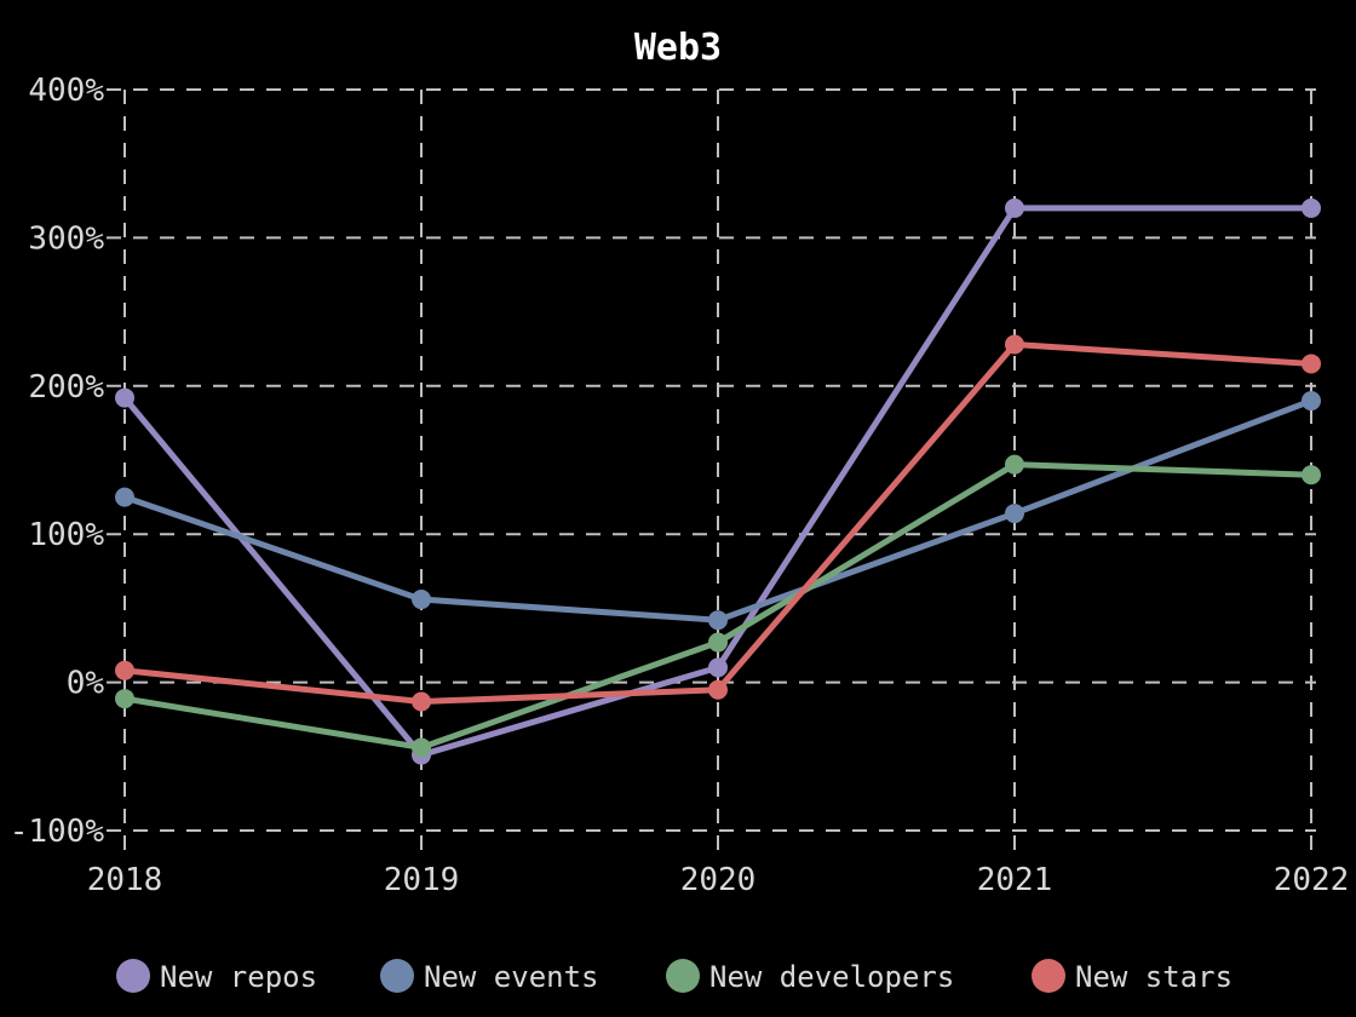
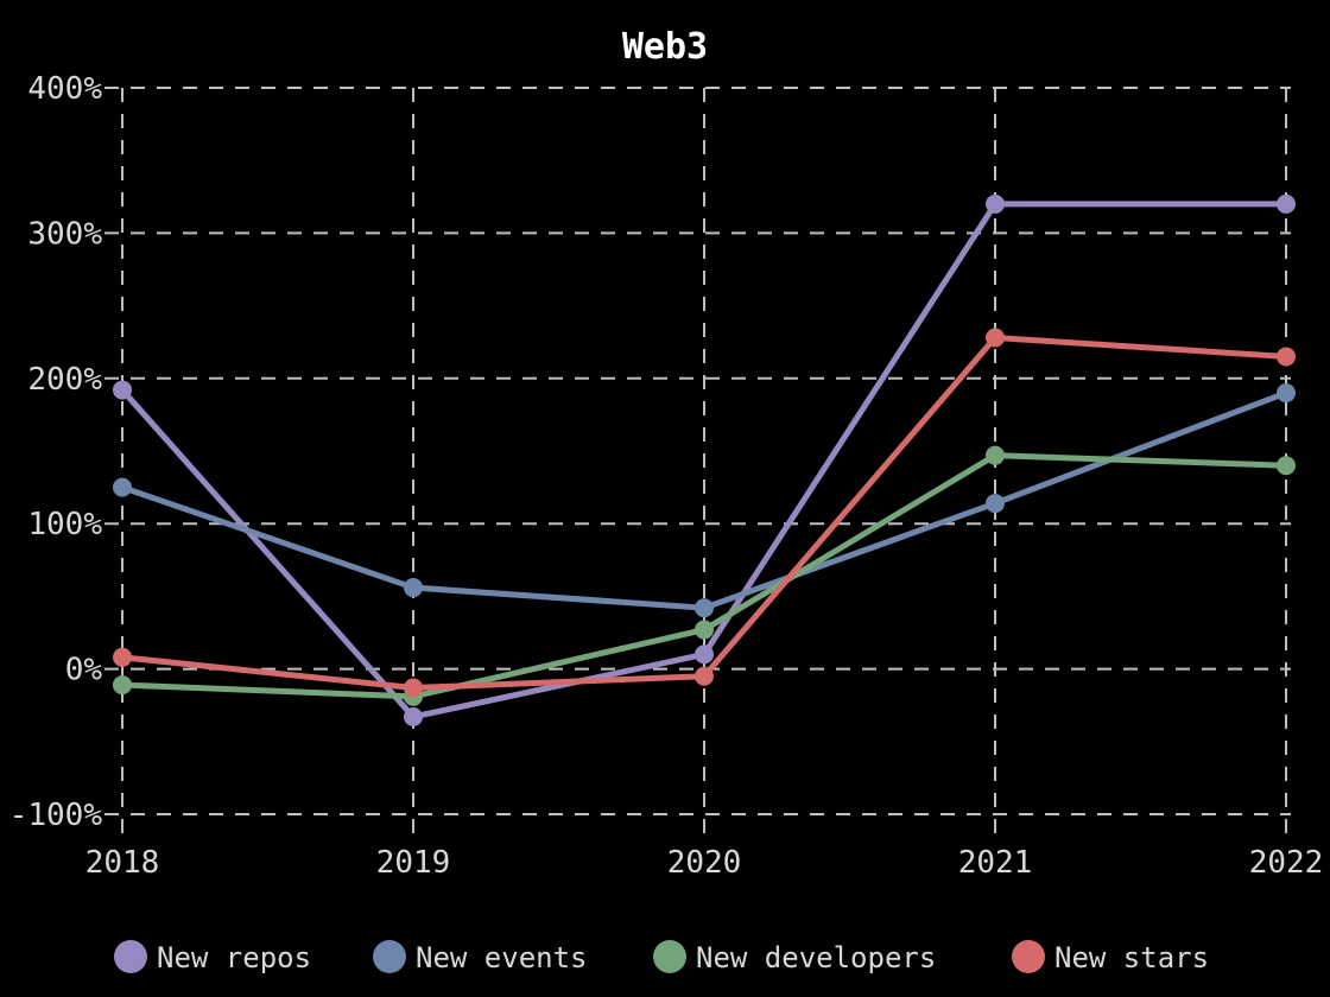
New repos/2019: -49% -> -33%
New developers/2019: -44% -> -19%
